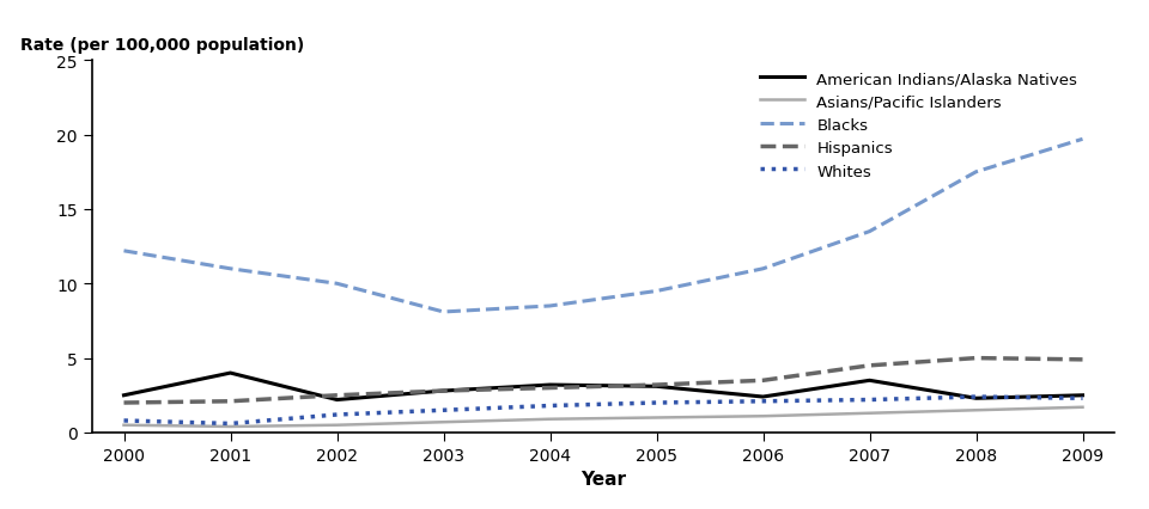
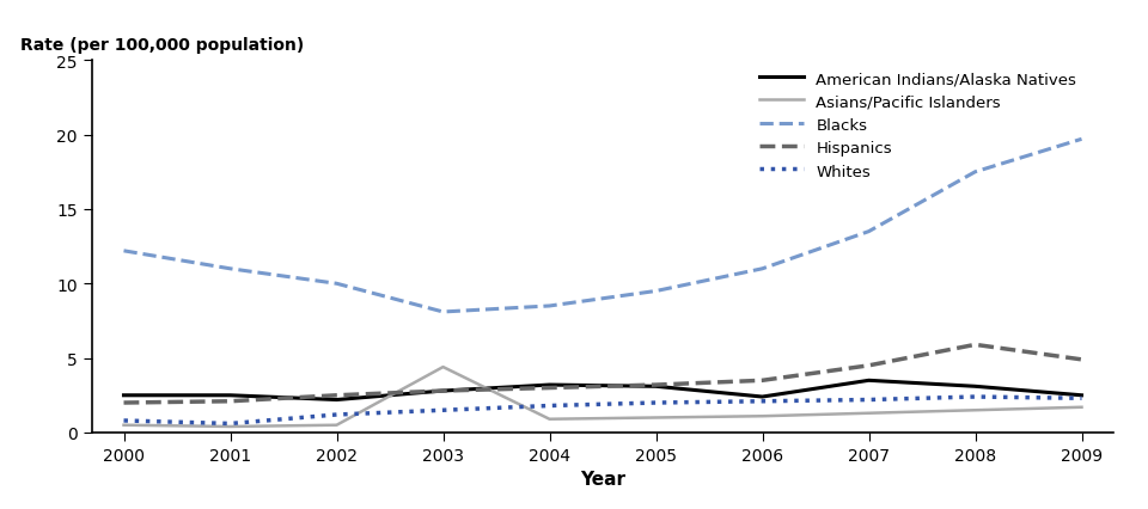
American Indians/Alaska Natives/2001: 4.0 -> 2.5
Asians/Pacific Islanders/2003: 0.7 -> 4.4
American Indians/Alaska Natives/2008: 2.3 -> 3.1
Hispanics/2008: 5.0 -> 5.9
